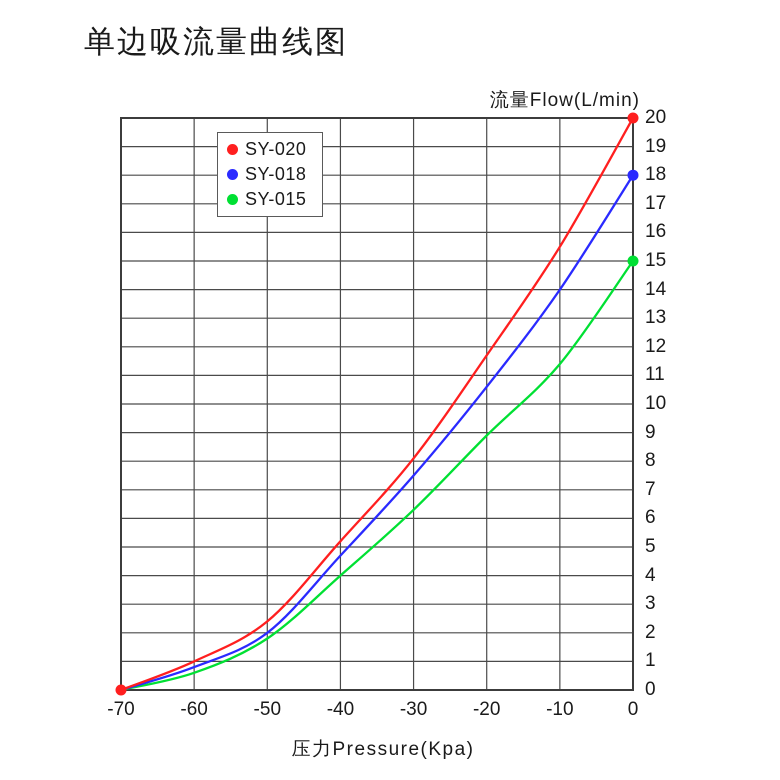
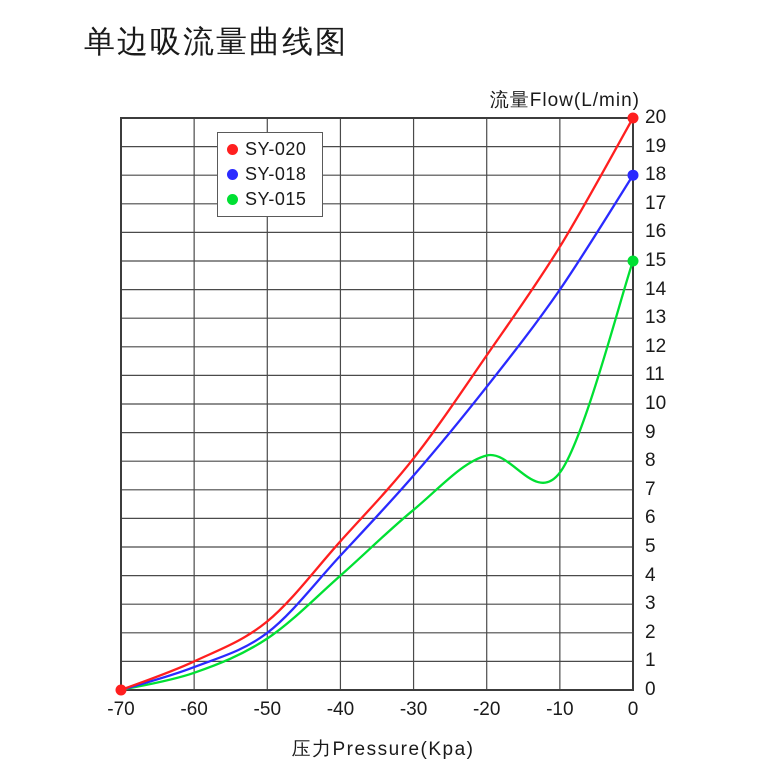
SY-015/-20: 8.9 -> 8.2
SY-015/-10: 11.4 -> 7.6
